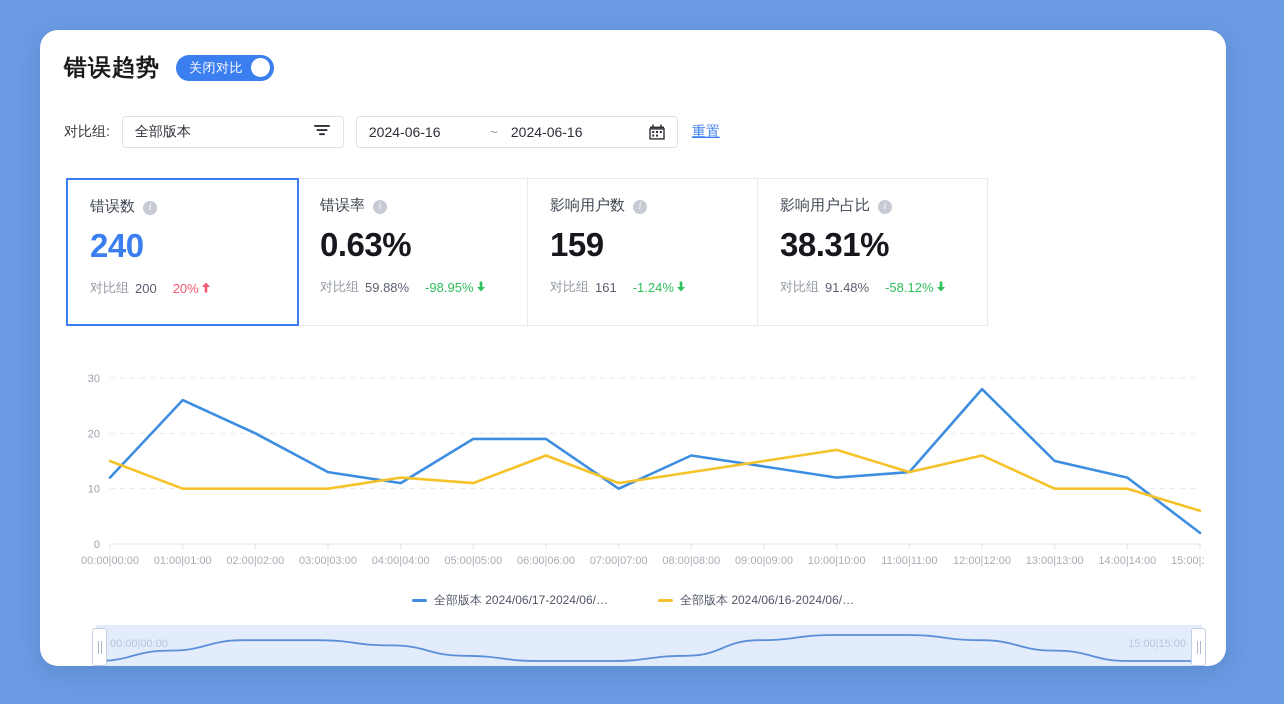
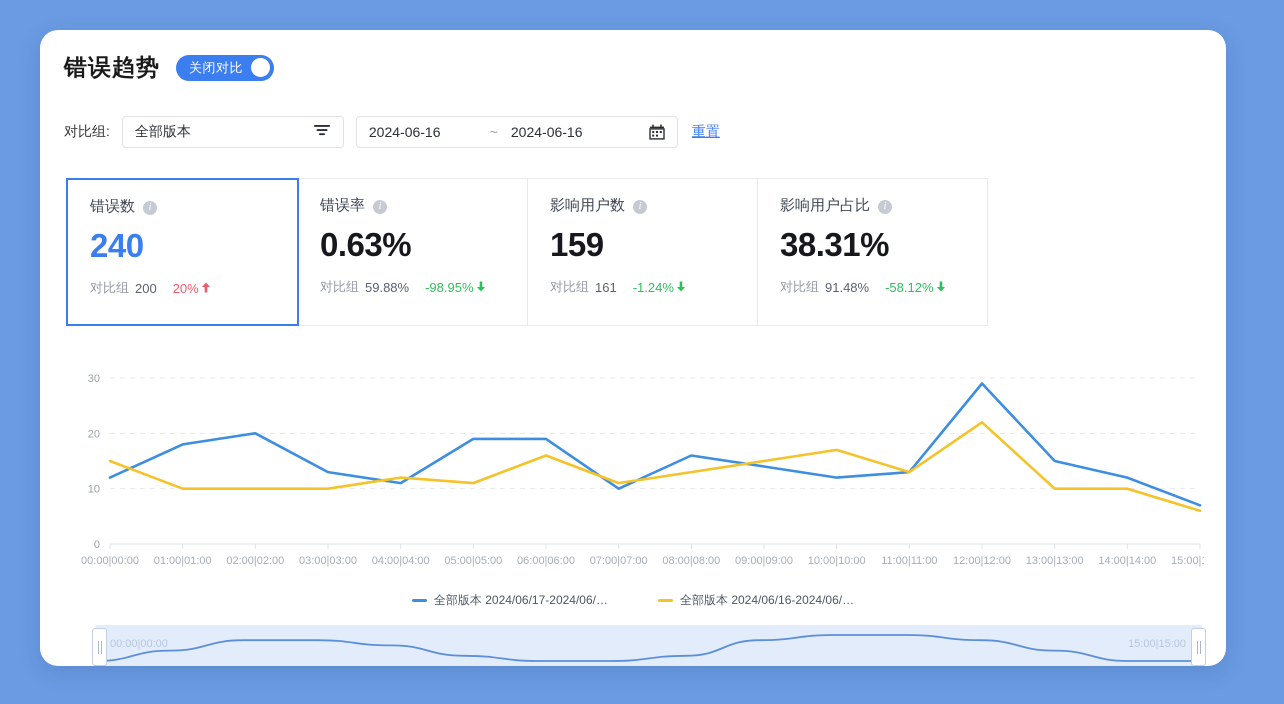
全部版本 2024/06/17-2024/06/…/01:00|01:00: 26 -> 18
全部版本 2024/06/17-2024/06/…/12:00|12:00: 28 -> 29
全部版本 2024/06/16-2024/06/…/12:00|12:00: 16 -> 22
全部版本 2024/06/17-2024/06/…/15:00|15:00: 2 -> 7
